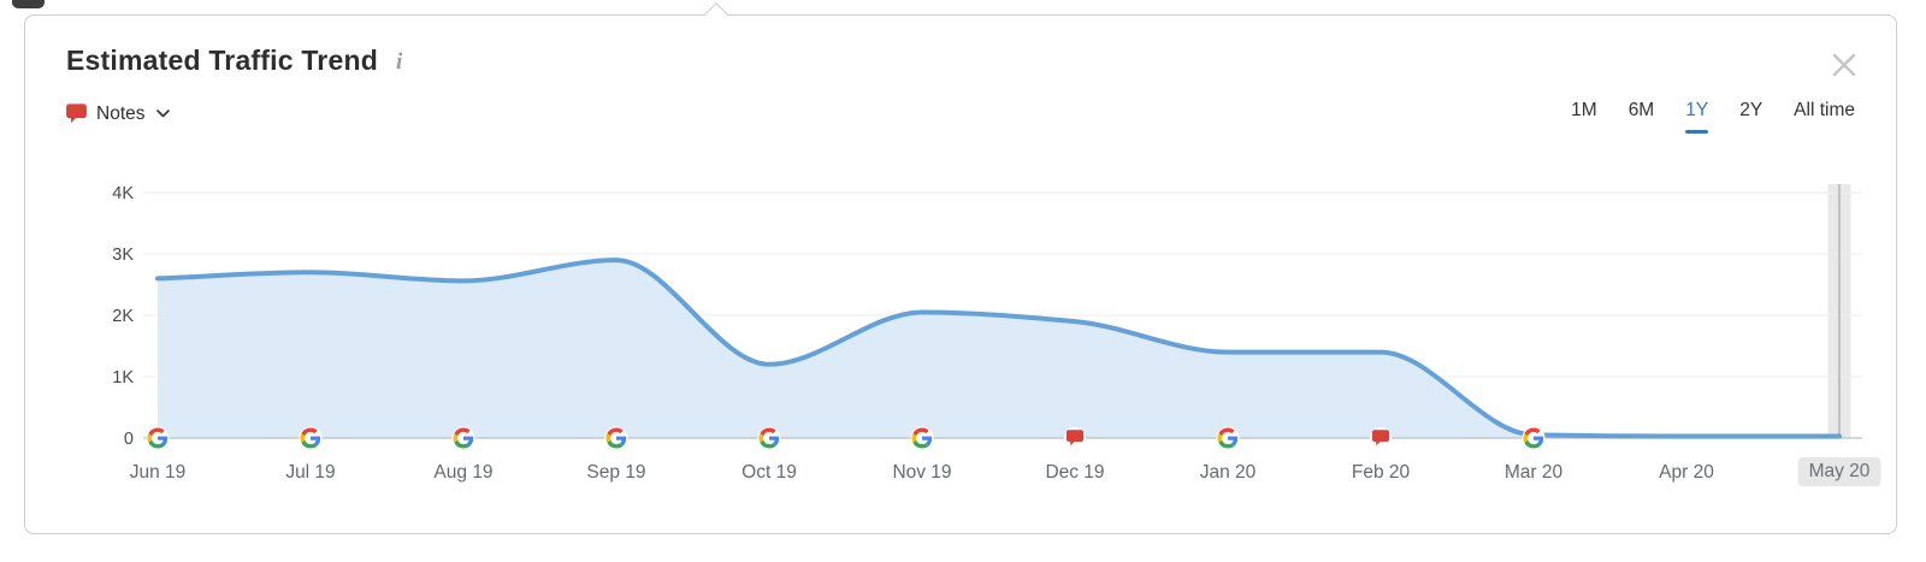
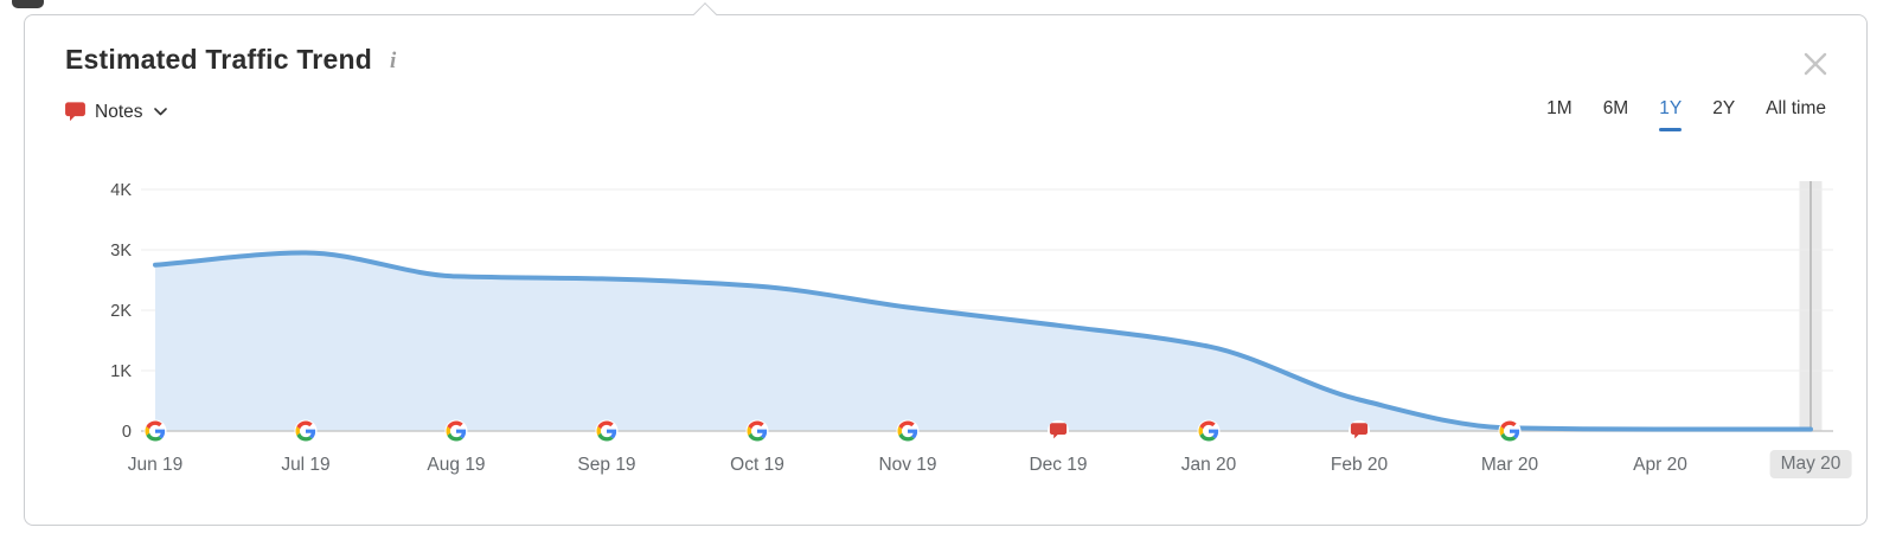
Jun 19: 2.6K -> 2.8K
Jul 19: 2.7K -> 3.0K
Sep 19: 2.9K -> 2.5K
Oct 19: 1.2K -> 2.4K
Dec 19: 1.9K -> 1.8K
Feb 20: 1.4K -> 0.5K
